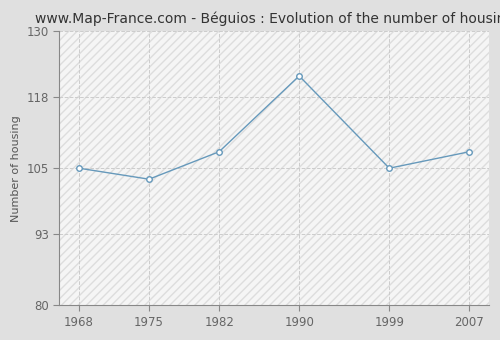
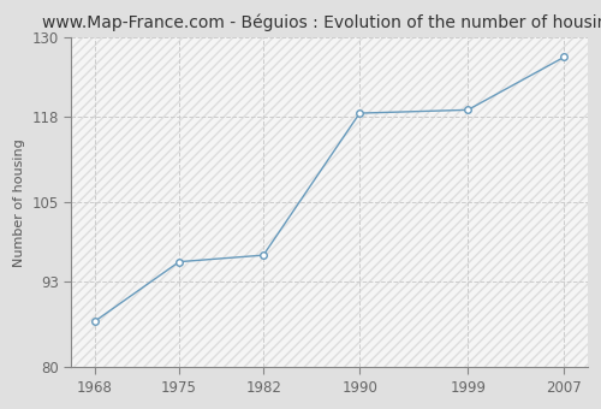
1968: 105.0 -> 87.0
1975: 103.0 -> 96.0
1982: 108.0 -> 97.0
1990: 121.8 -> 118.5
1999: 105.0 -> 119.0
2007: 108.0 -> 127.0
